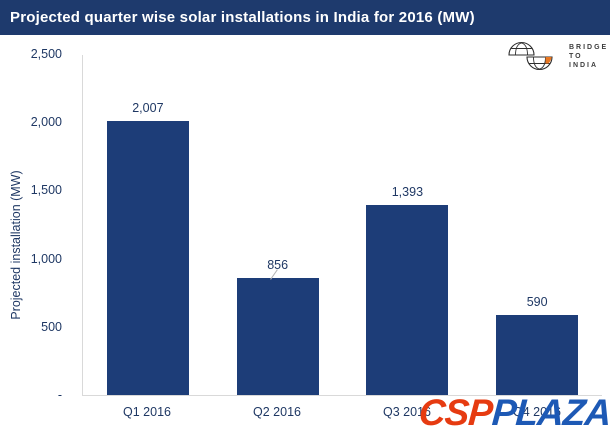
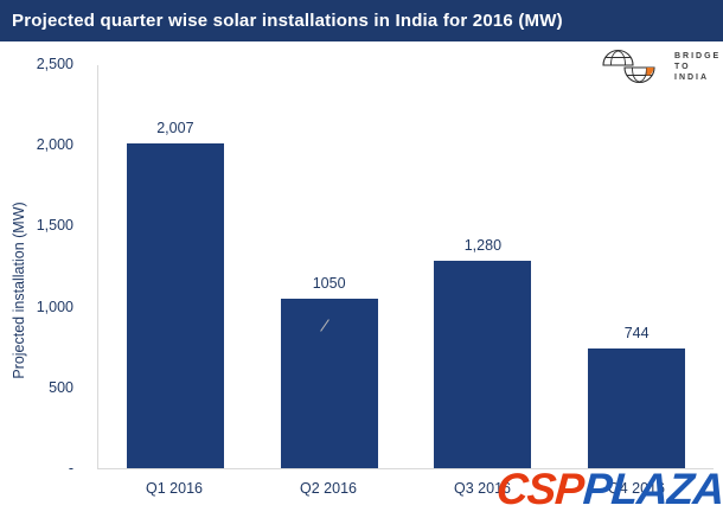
Q2 2016: 856 -> 1050
Q3 2016: 1,393 -> 1,280
Q4 2016: 590 -> 744
